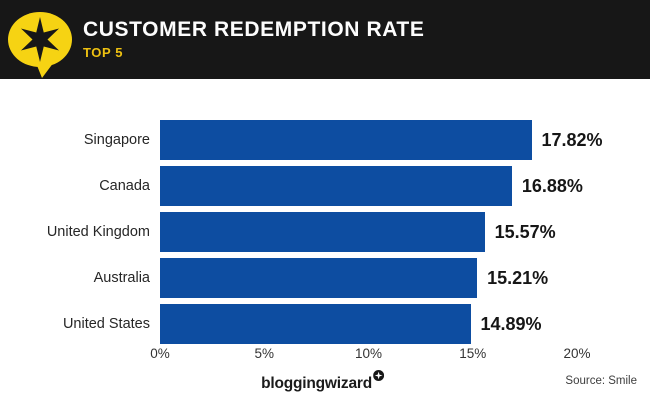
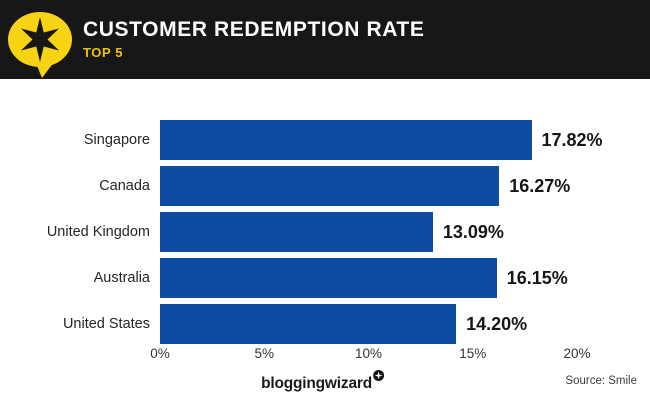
Canada: 16.88% -> 16.27%
United Kingdom: 15.57% -> 13.09%
Australia: 15.21% -> 16.15%
United States: 14.89% -> 14.20%
